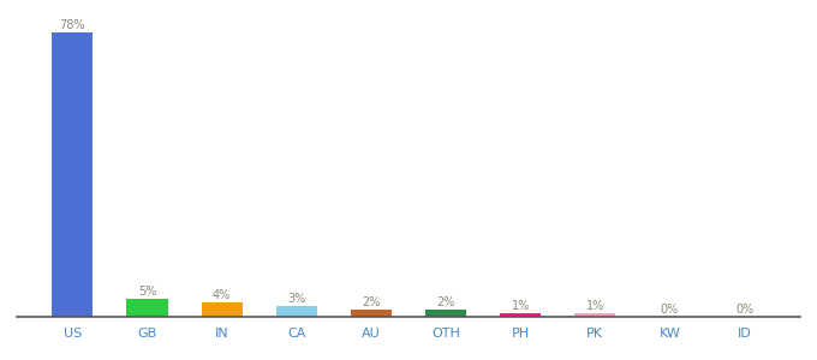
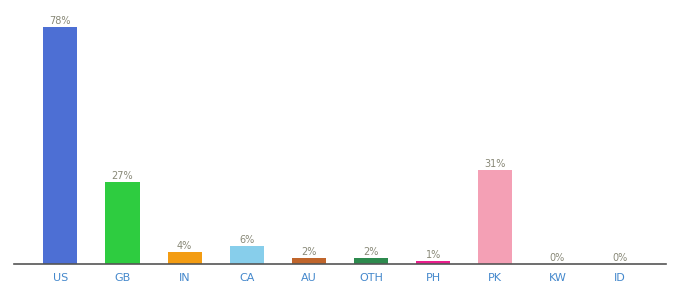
GB: 5% -> 27%
CA: 3% -> 6%
PK: 1% -> 31%
